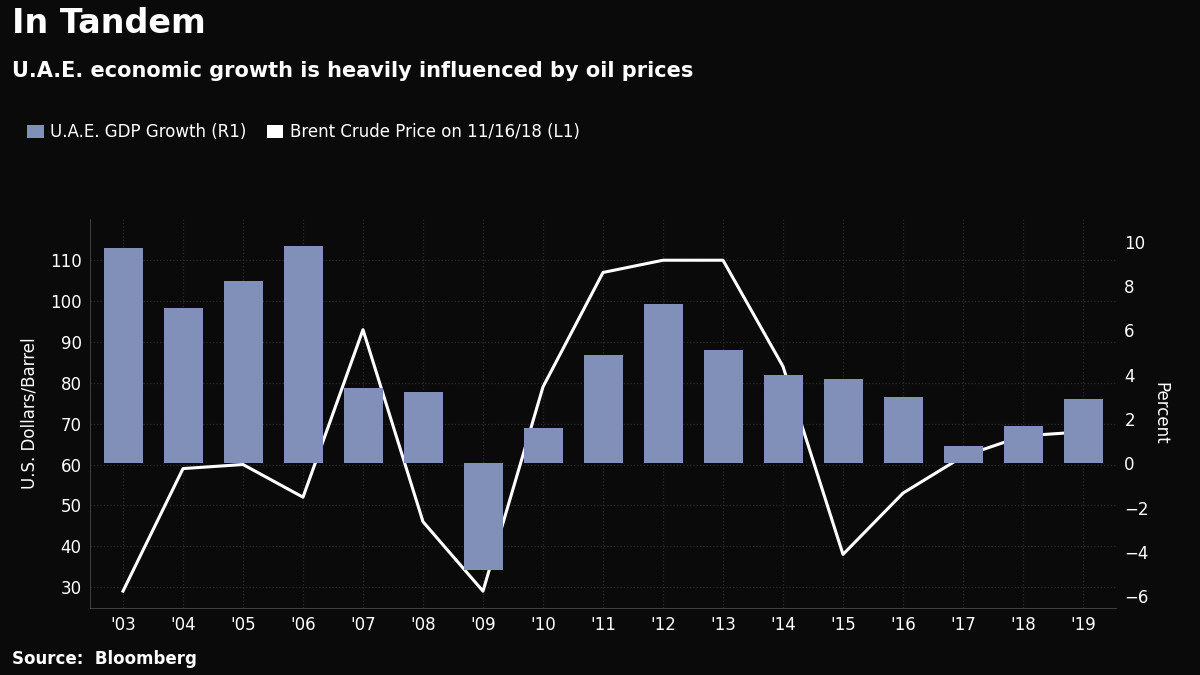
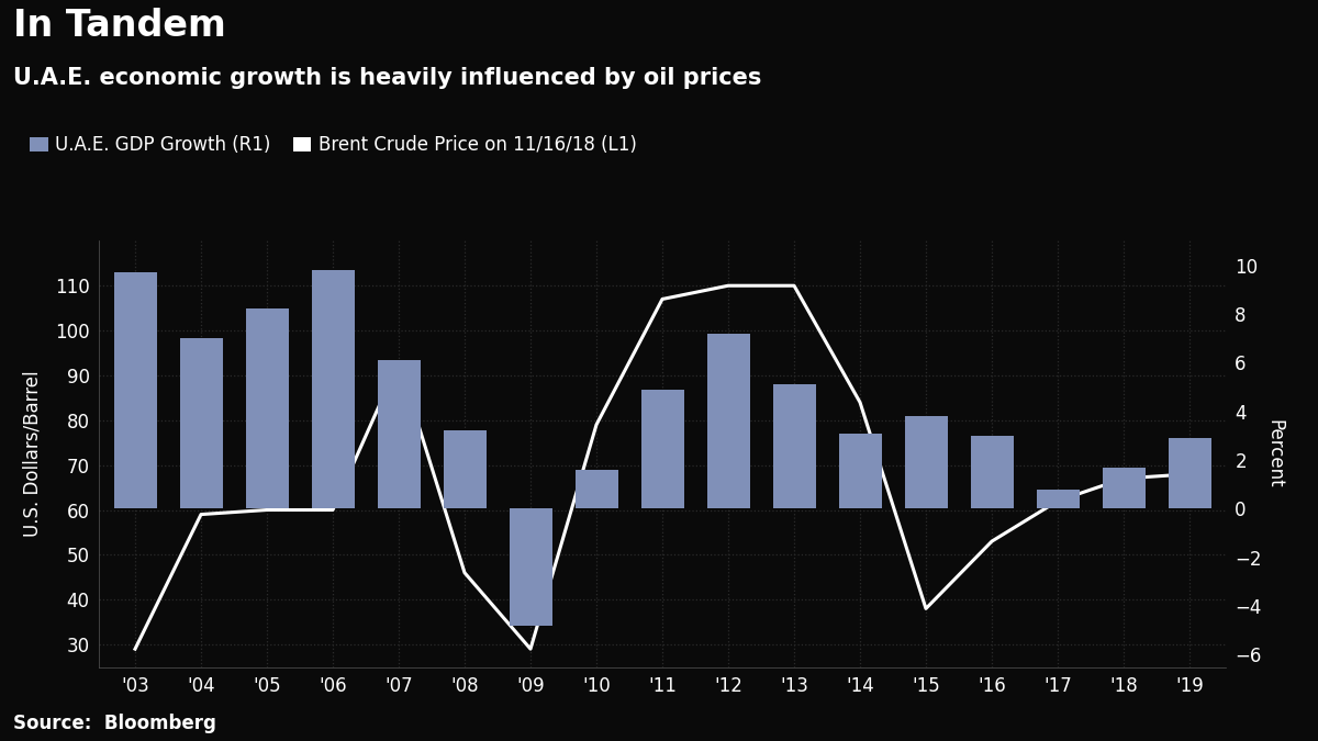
Brent Crude Price on 11/16/18 (L1)/'06: 52 -> 60
U.A.E. GDP Growth (R1)/'07: 3.4 -> 6.1
U.A.E. GDP Growth (R1)/'14: 4.0 -> 3.1
